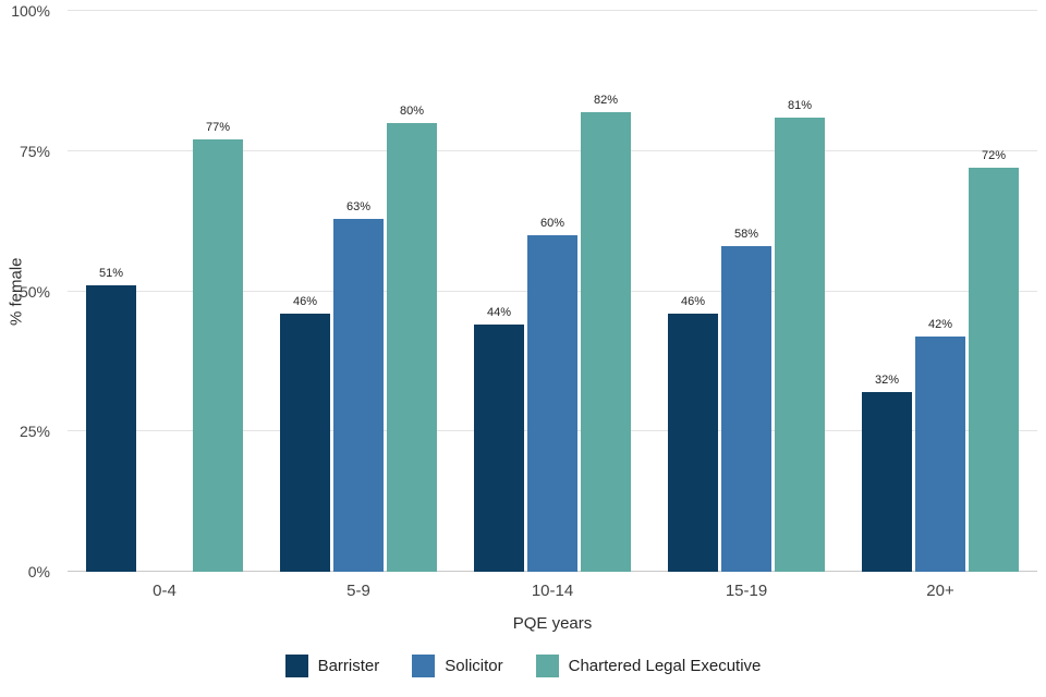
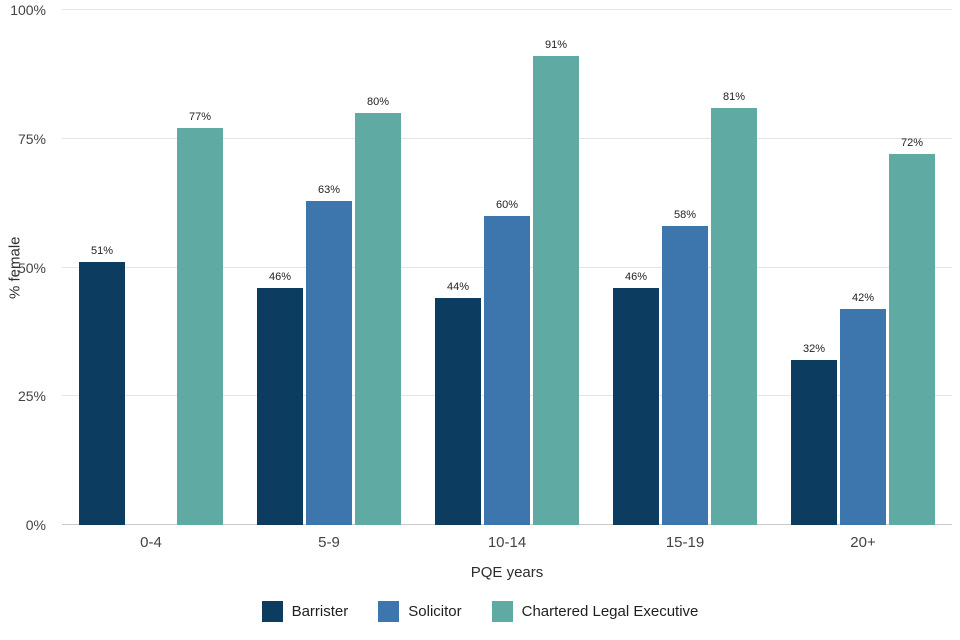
Chartered Legal Executive/10-14: 82% -> 91%
